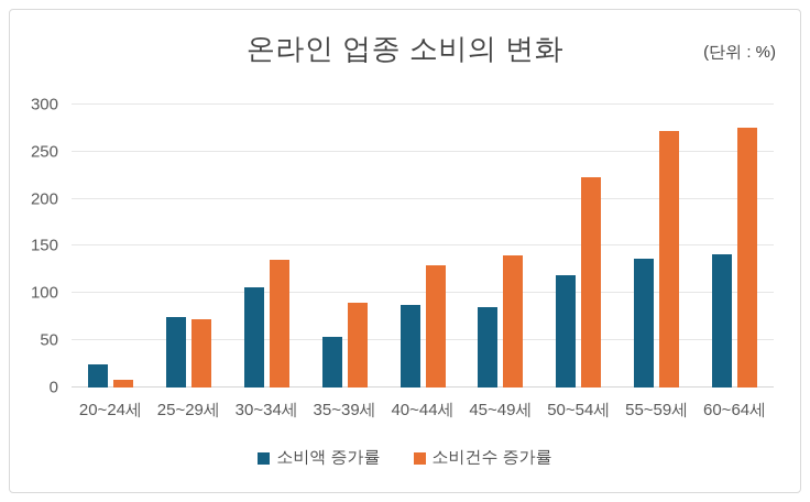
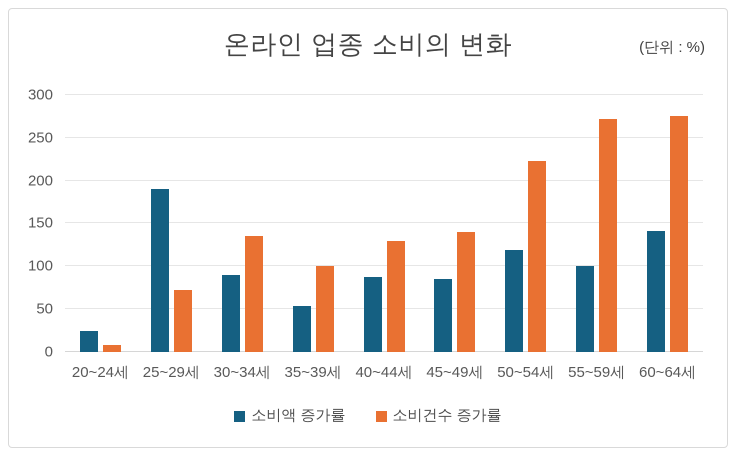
소비액 증가률/25~29세: 80 -> 190
소비액 증가률/30~34세: 110 -> 90
소비건수 증가률/35~39세: 90 -> 100
소비액 증가률/55~59세: 140 -> 100
